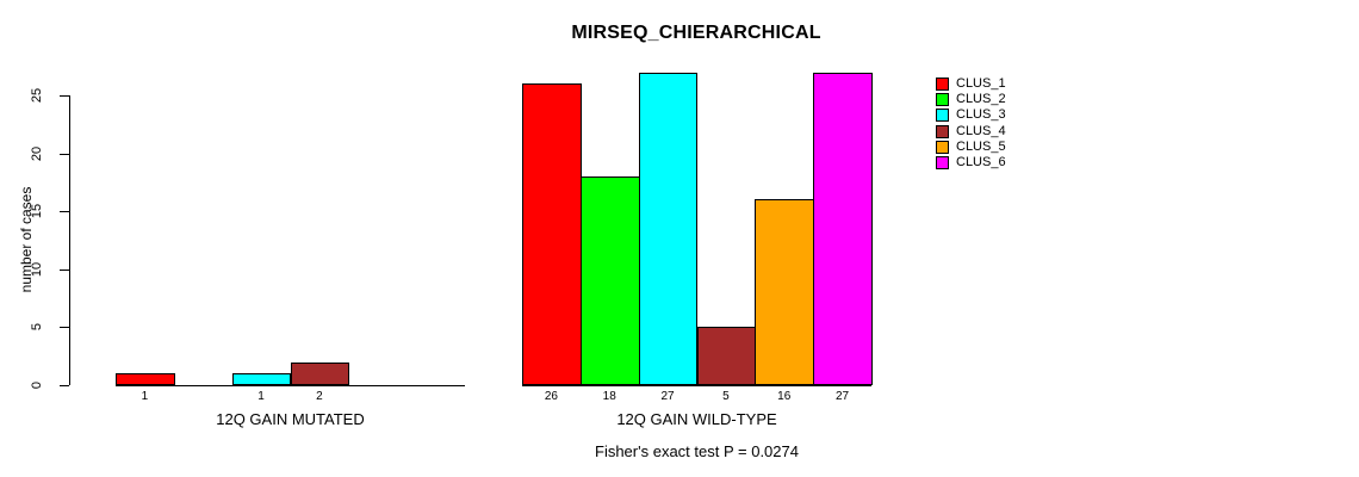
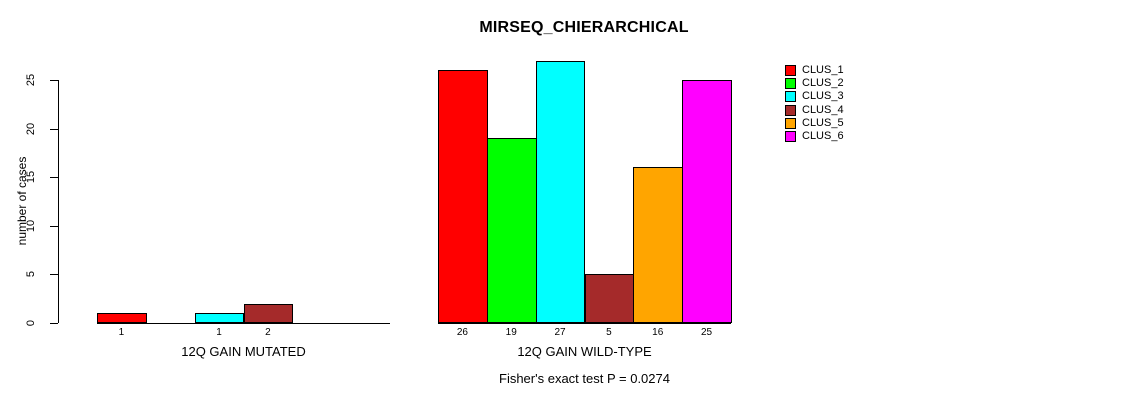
CLUS_2/12Q GAIN WILD-TYPE: 18 -> 19
CLUS_6/12Q GAIN WILD-TYPE: 27 -> 25
